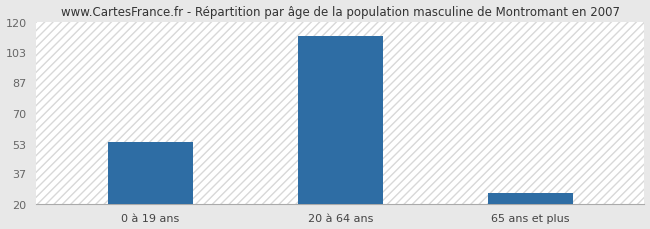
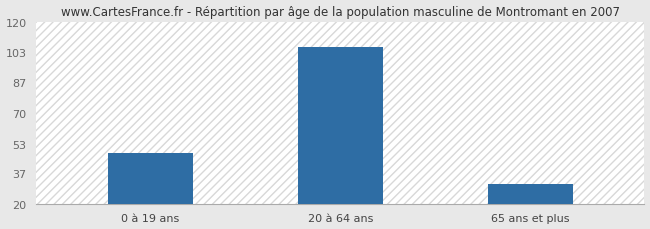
0 à 19 ans: 54 -> 48
20 à 64 ans: 112 -> 106
65 ans et plus: 26 -> 31
